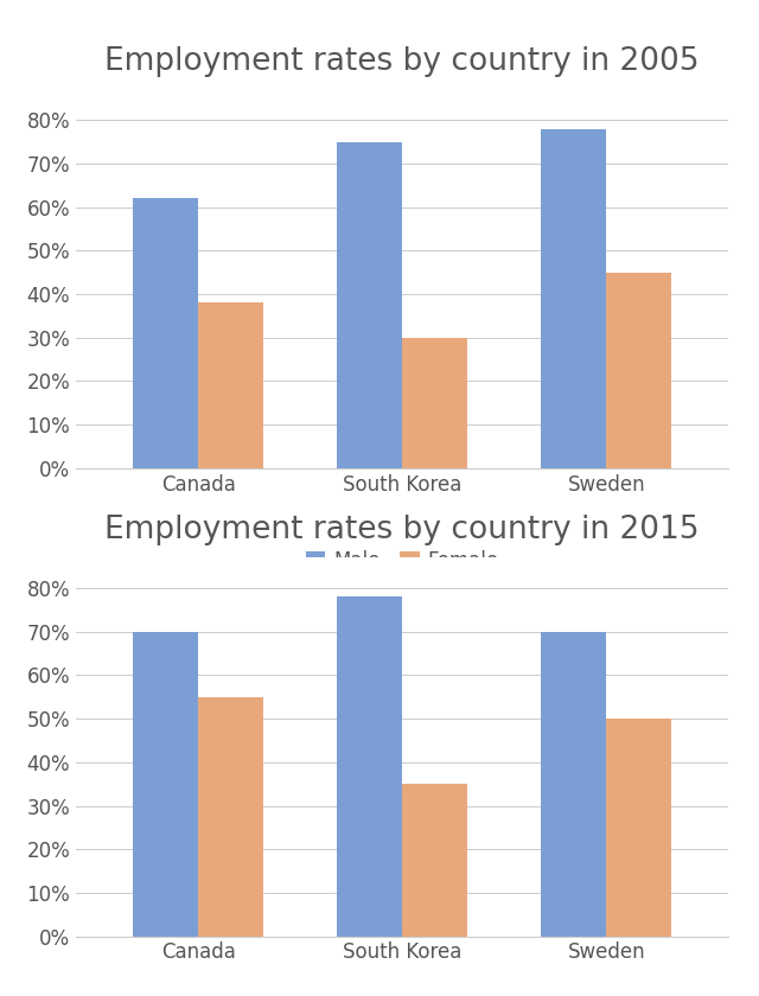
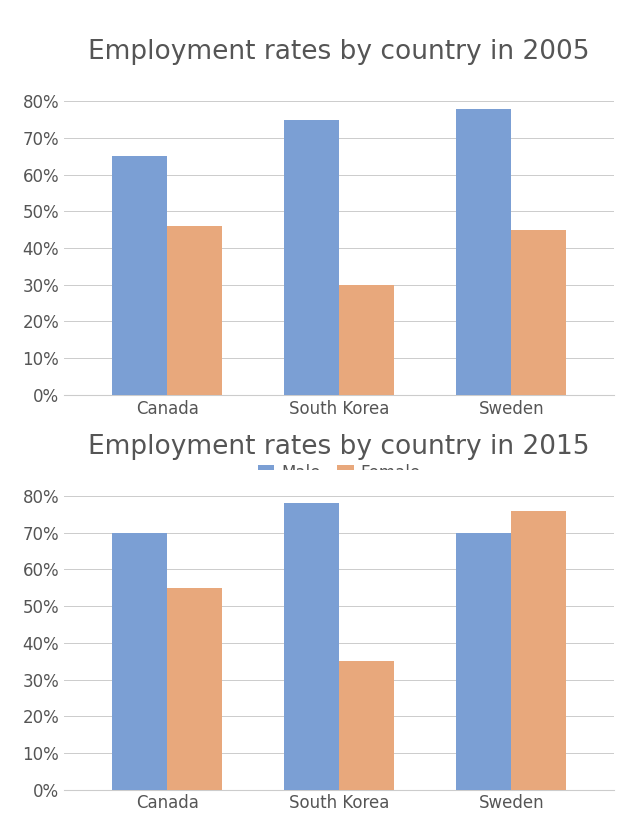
Employment rates by country in 2005/Male/Canada: 62% -> 65%
Employment rates by country in 2005/Female/Canada: 38% -> 46%
Employment rates by country in 2015/Female/Sweden: 50% -> 76%
